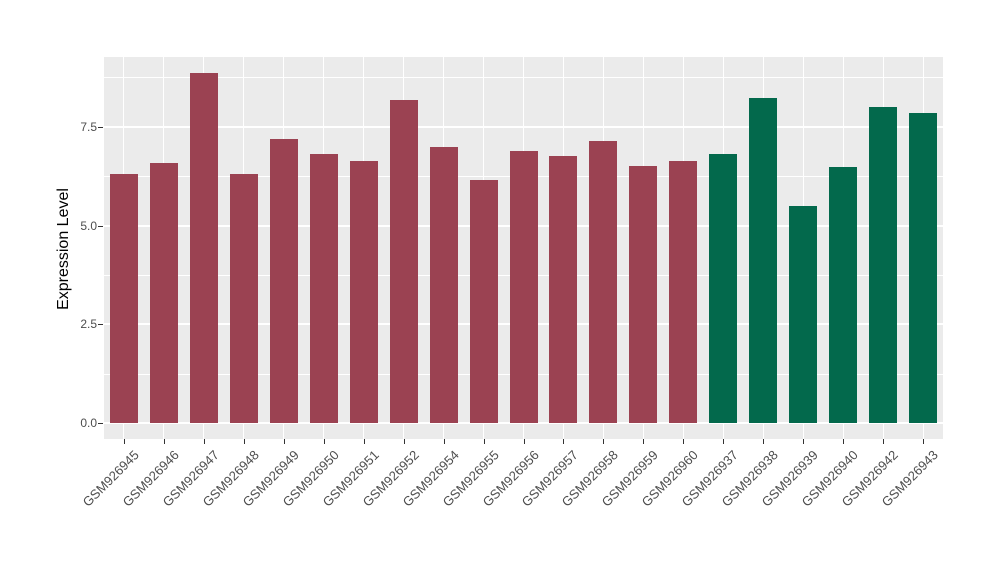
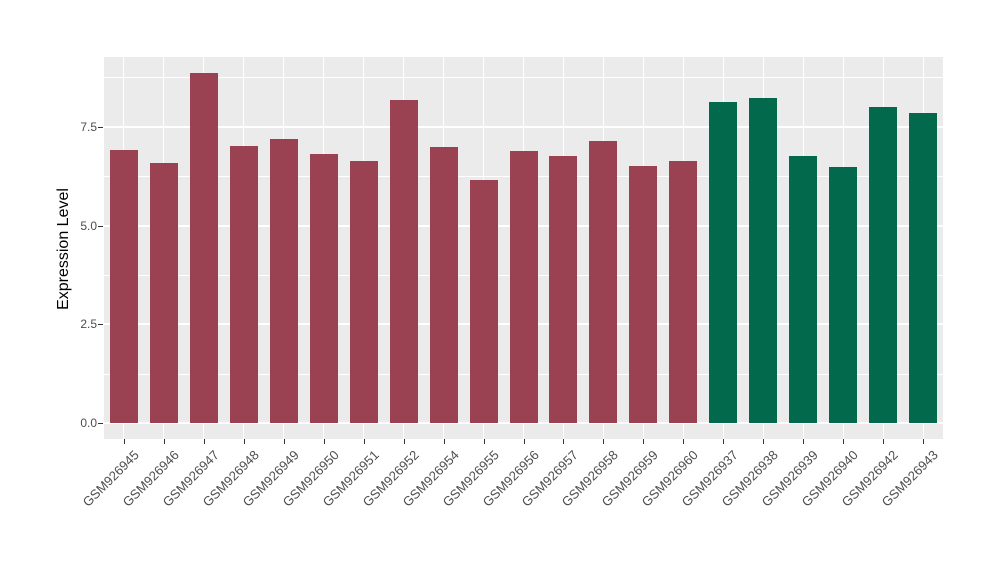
GSM926945: 6.3 -> 6.9
GSM926948: 6.3 -> 7.0
GSM926937: 6.8 -> 8.1
GSM926939: 5.5 -> 6.8
